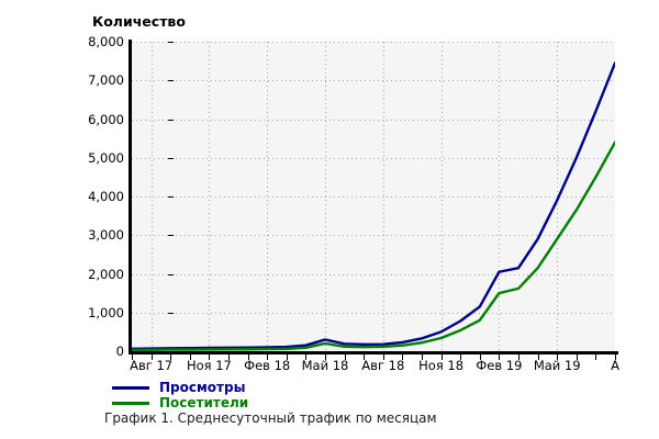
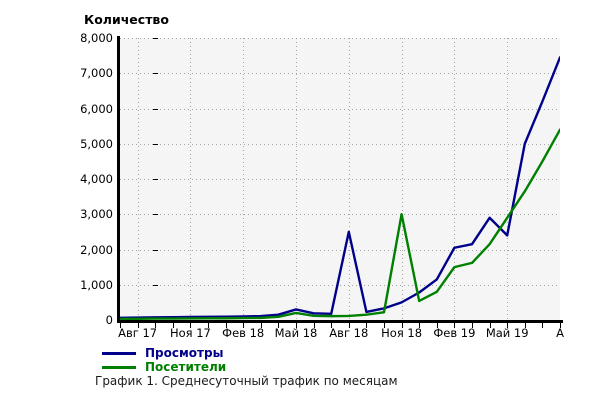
Просмотры/Авг 18: 200 -> 2500
Посетители/Ноя 18: 300 -> 3000
Просмотры/Май 19: 3900 -> 2400
